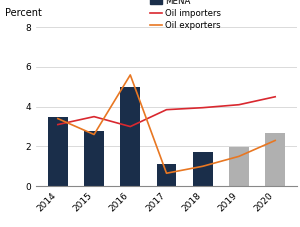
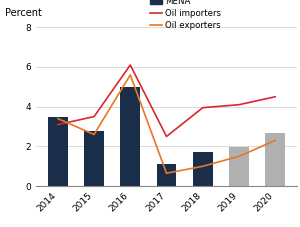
Oil importers/2016: 3.0 -> 6.1
Oil importers/2017: 3.9 -> 2.5
